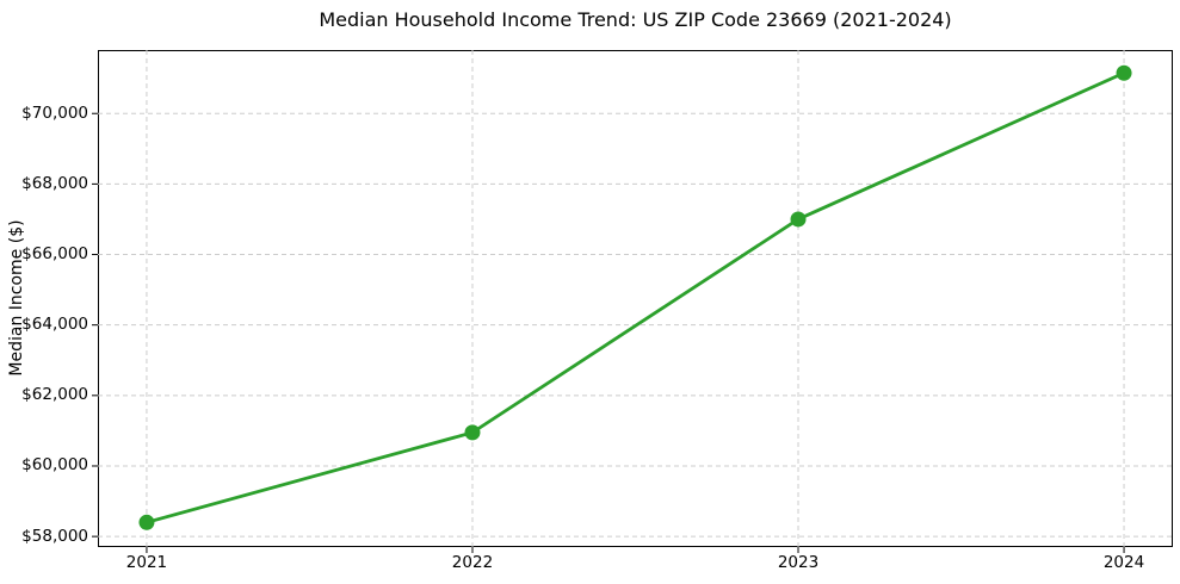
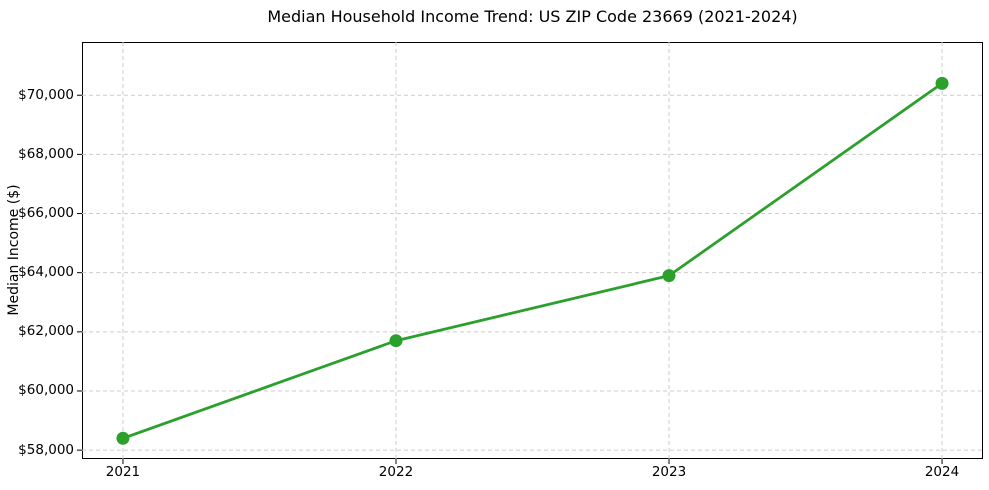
2022: $61000 -> $61700
2023: $67000 -> $63900
2024: $71200 -> $70400
